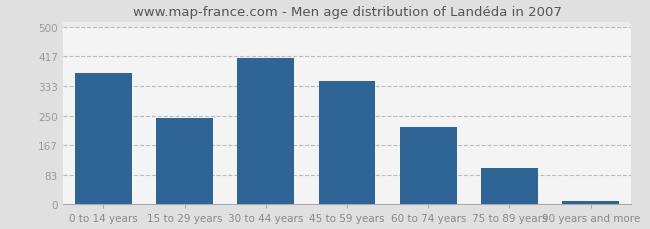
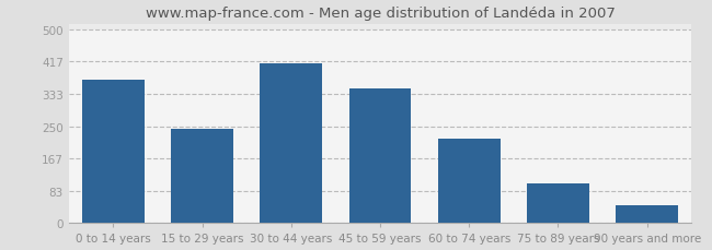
90 years and more: 10 -> 45
